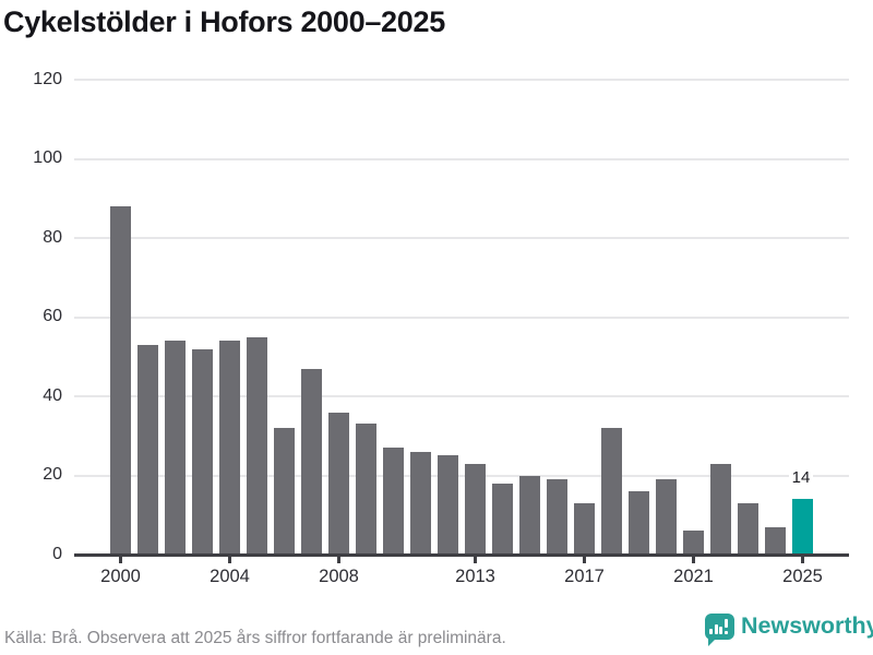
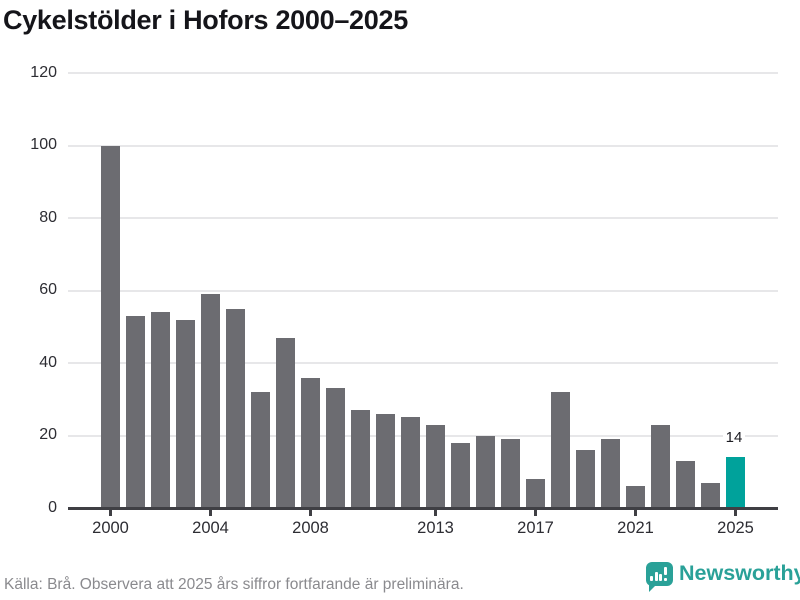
2000: 88 -> 100
2004: 54 -> 59
2017: 13 -> 8
